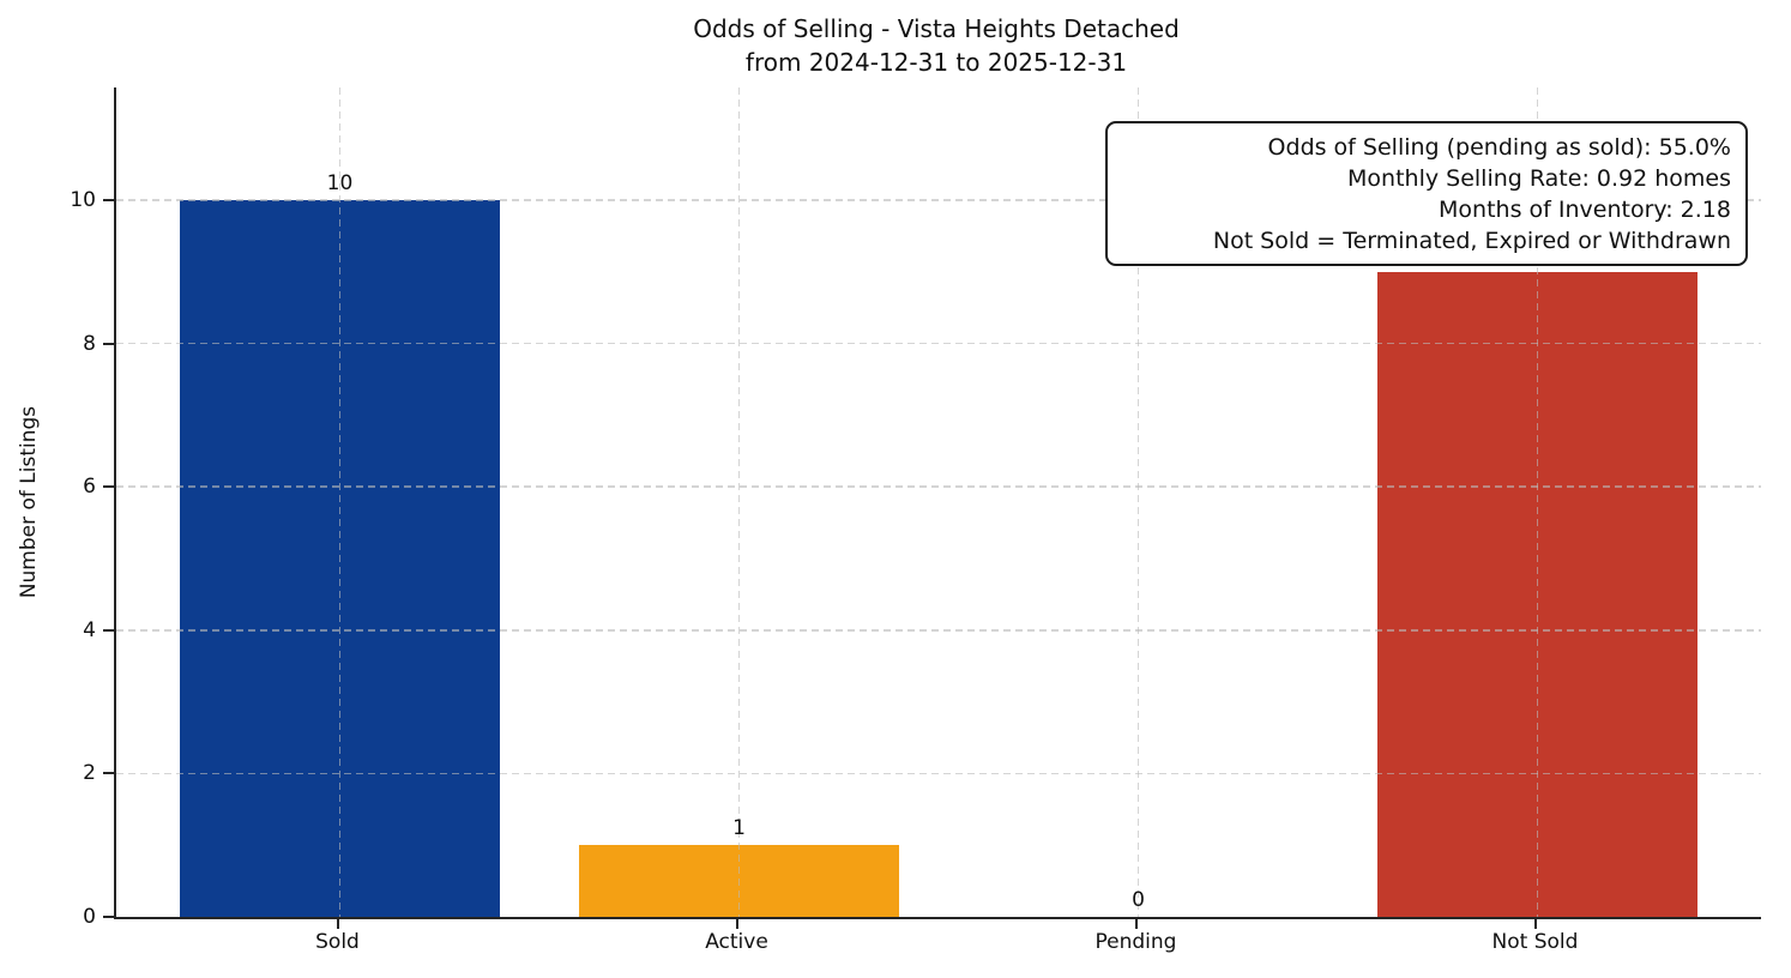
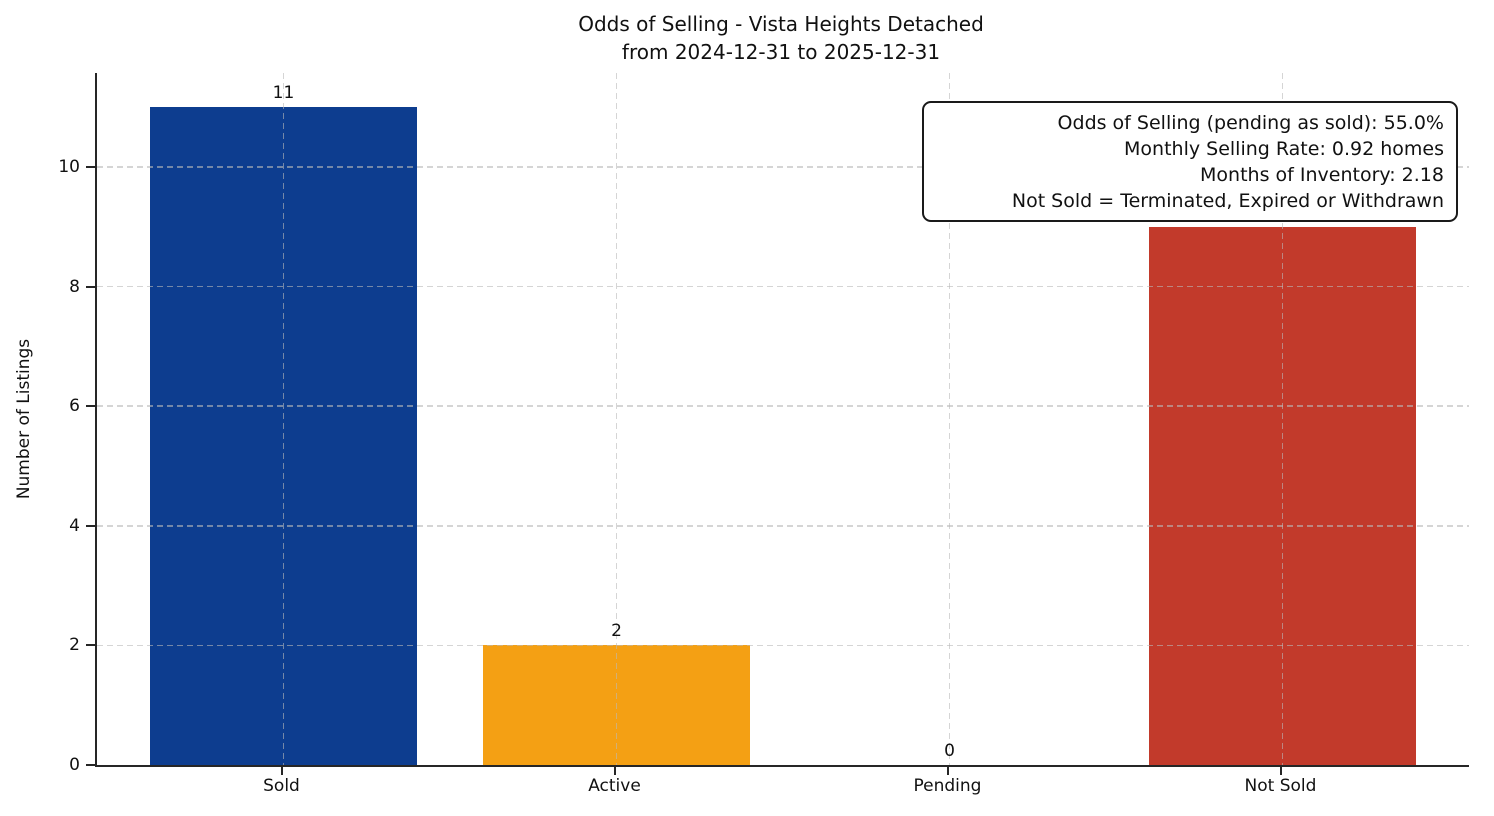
Sold: 10 -> 11
Active: 1 -> 2
